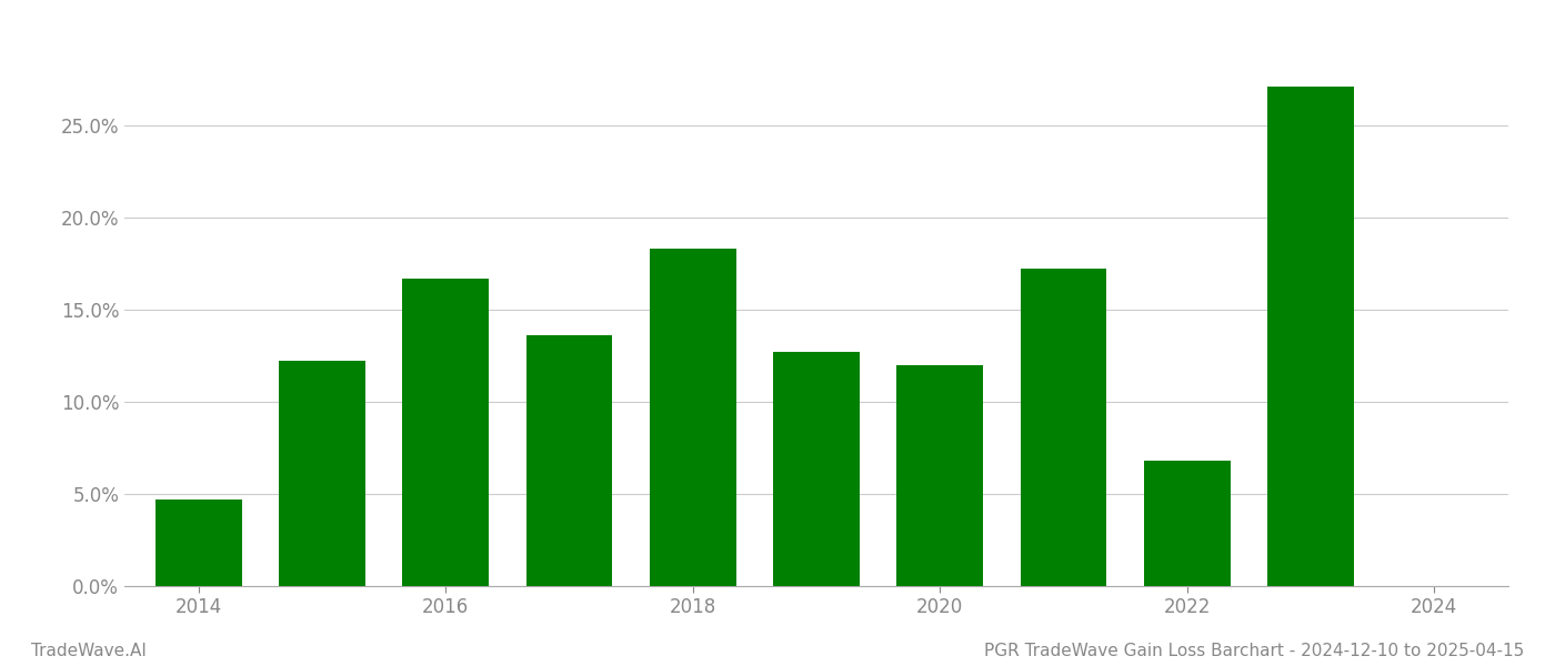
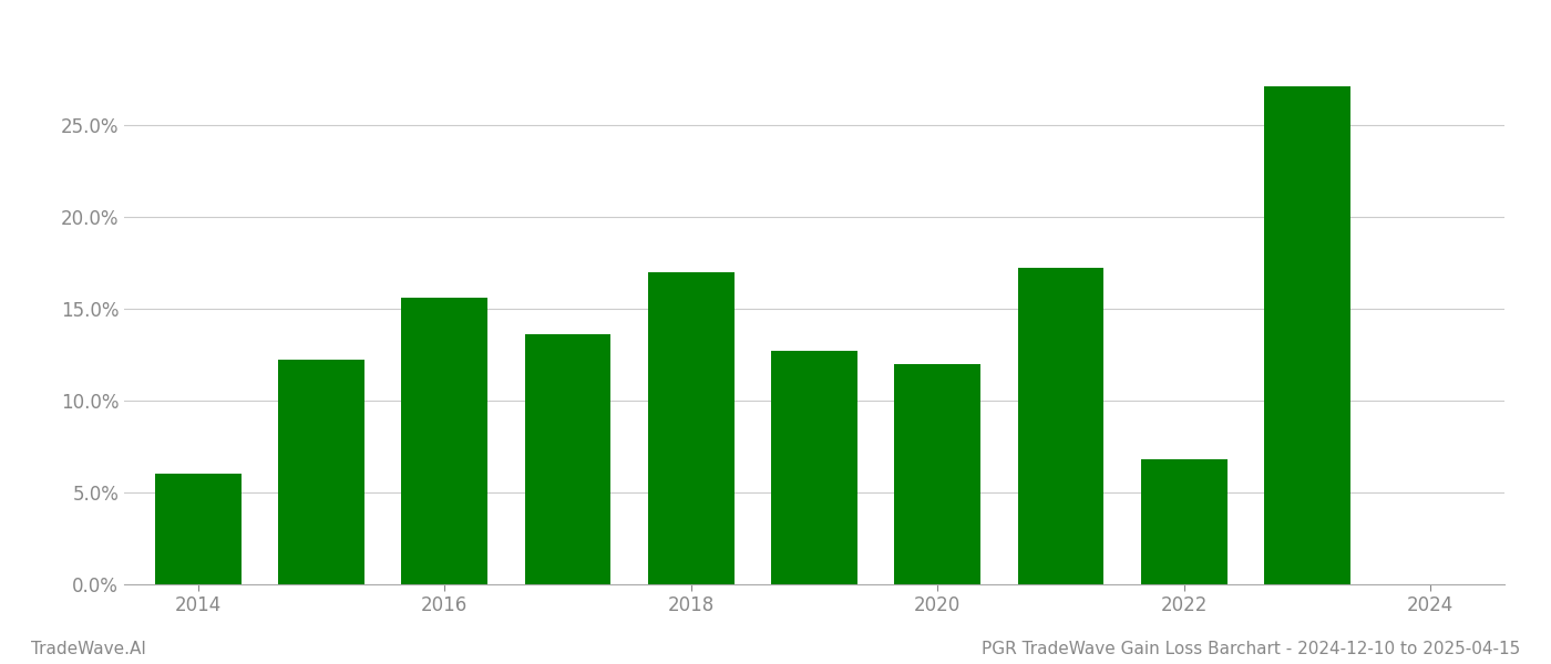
2014: 4.7% -> 6.0%
2016: 16.7% -> 15.6%
2018: 18.3% -> 17.0%
